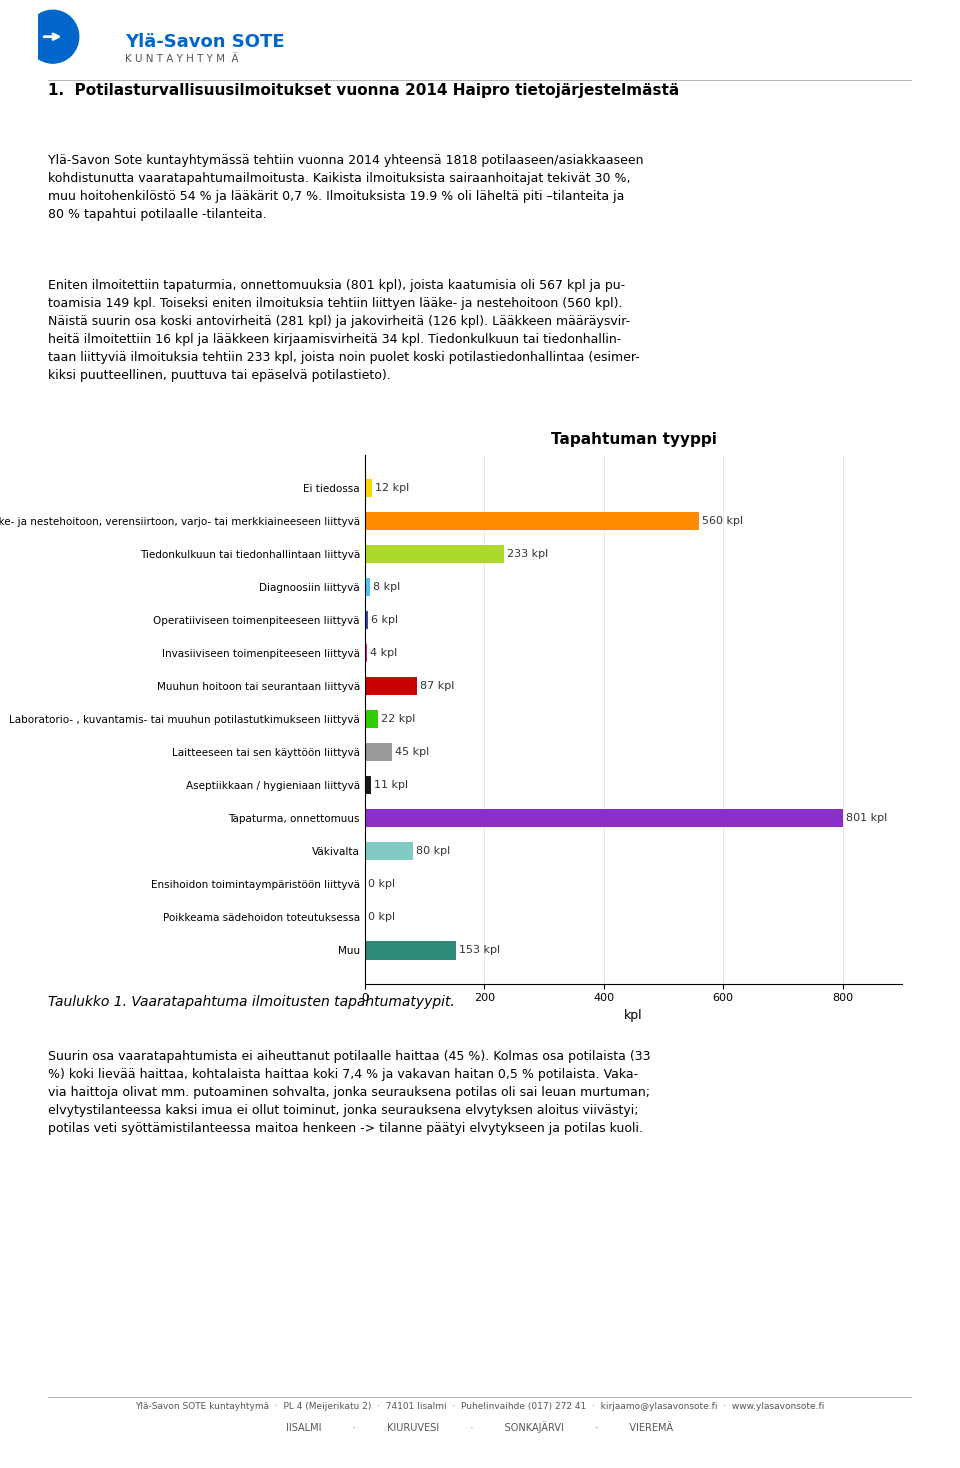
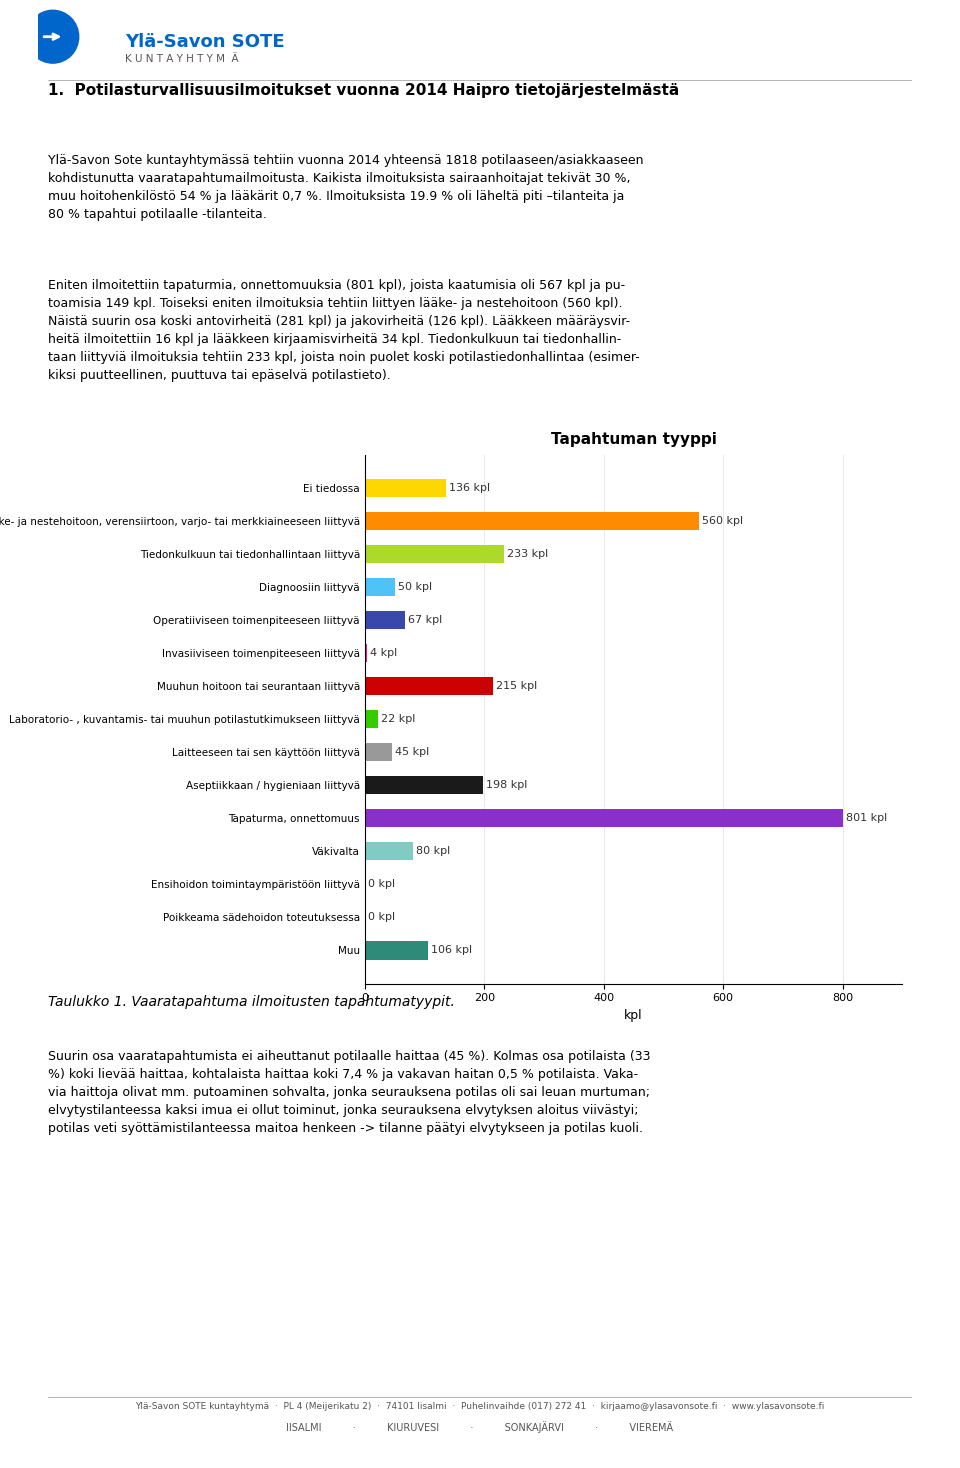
Ei tiedossa: 12 -> 136
Diagnoosiin liittyvä: 8 -> 50
Operatiiviseen toimenpiteeseen liittyvä: 6 -> 67
Muuhun hoitoon tai seurantaan liittyvä: 87 -> 215
Aseptiikkaan / hygieniaan liittyvä: 11 -> 198
Muu: 153 -> 106
